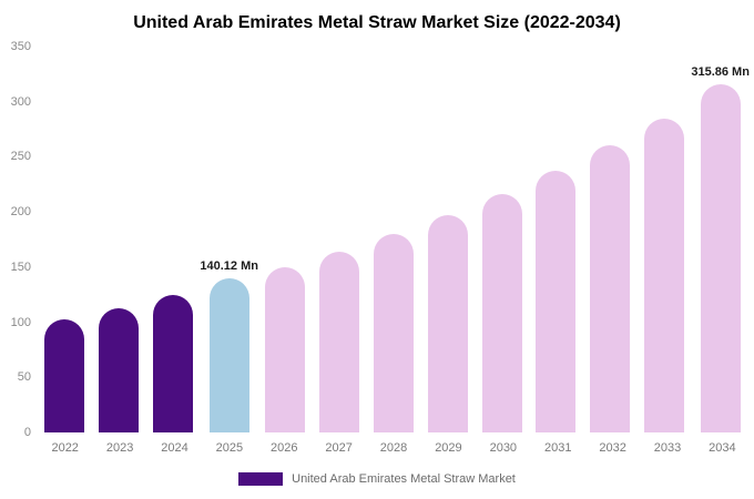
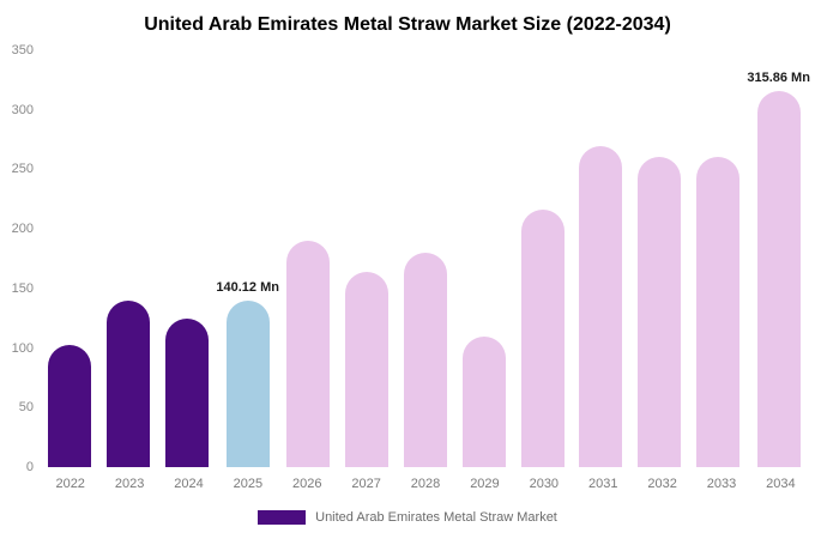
2023: 110 -> 140
2026: 150 -> 190
2029: 200 -> 110
2031: 240 -> 270
2033: 280 -> 260
